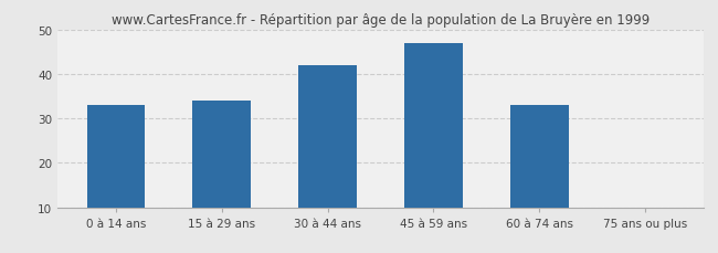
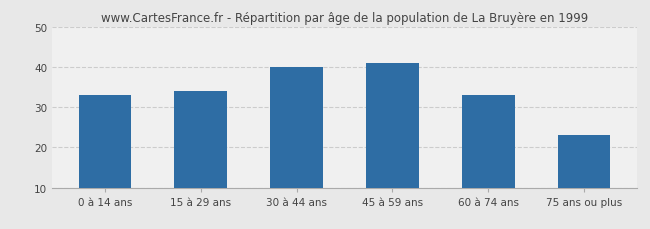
30 à 44 ans: 42 -> 40
45 à 59 ans: 47 -> 41
75 ans ou plus: 10 -> 23
